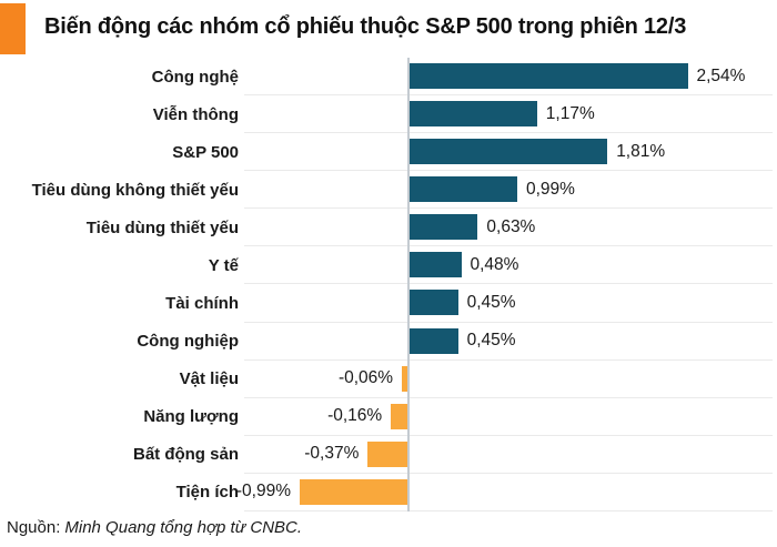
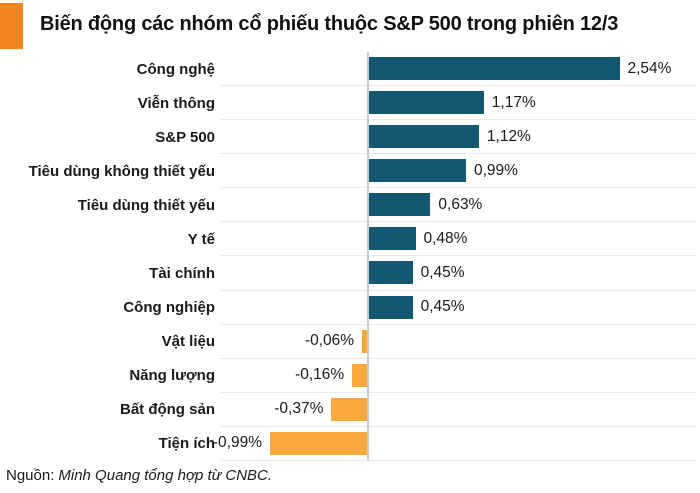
S&P 500: 1,81% -> 1,12%
